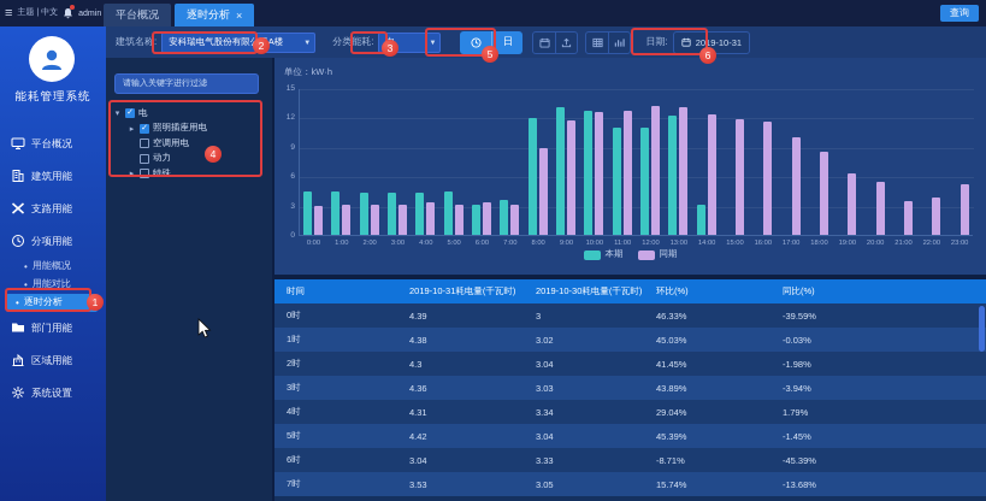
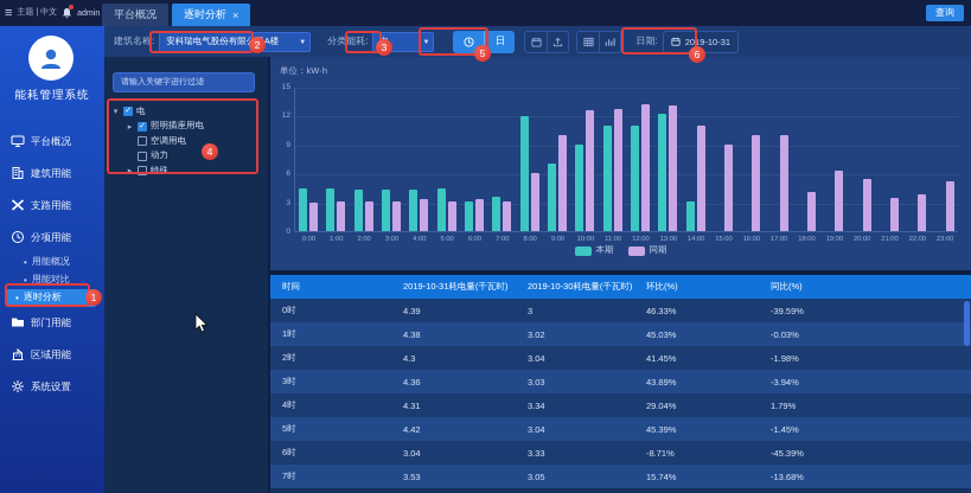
同期/8:00: 9 -> 6
本期/9:00: 13 -> 7
同期/9:00: 12 -> 10
本期/10:00: 13 -> 9
同期/14:00: 12 -> 11
同期/15:00: 12 -> 9
同期/16:00: 12 -> 10
同期/18:00: 8 -> 4
